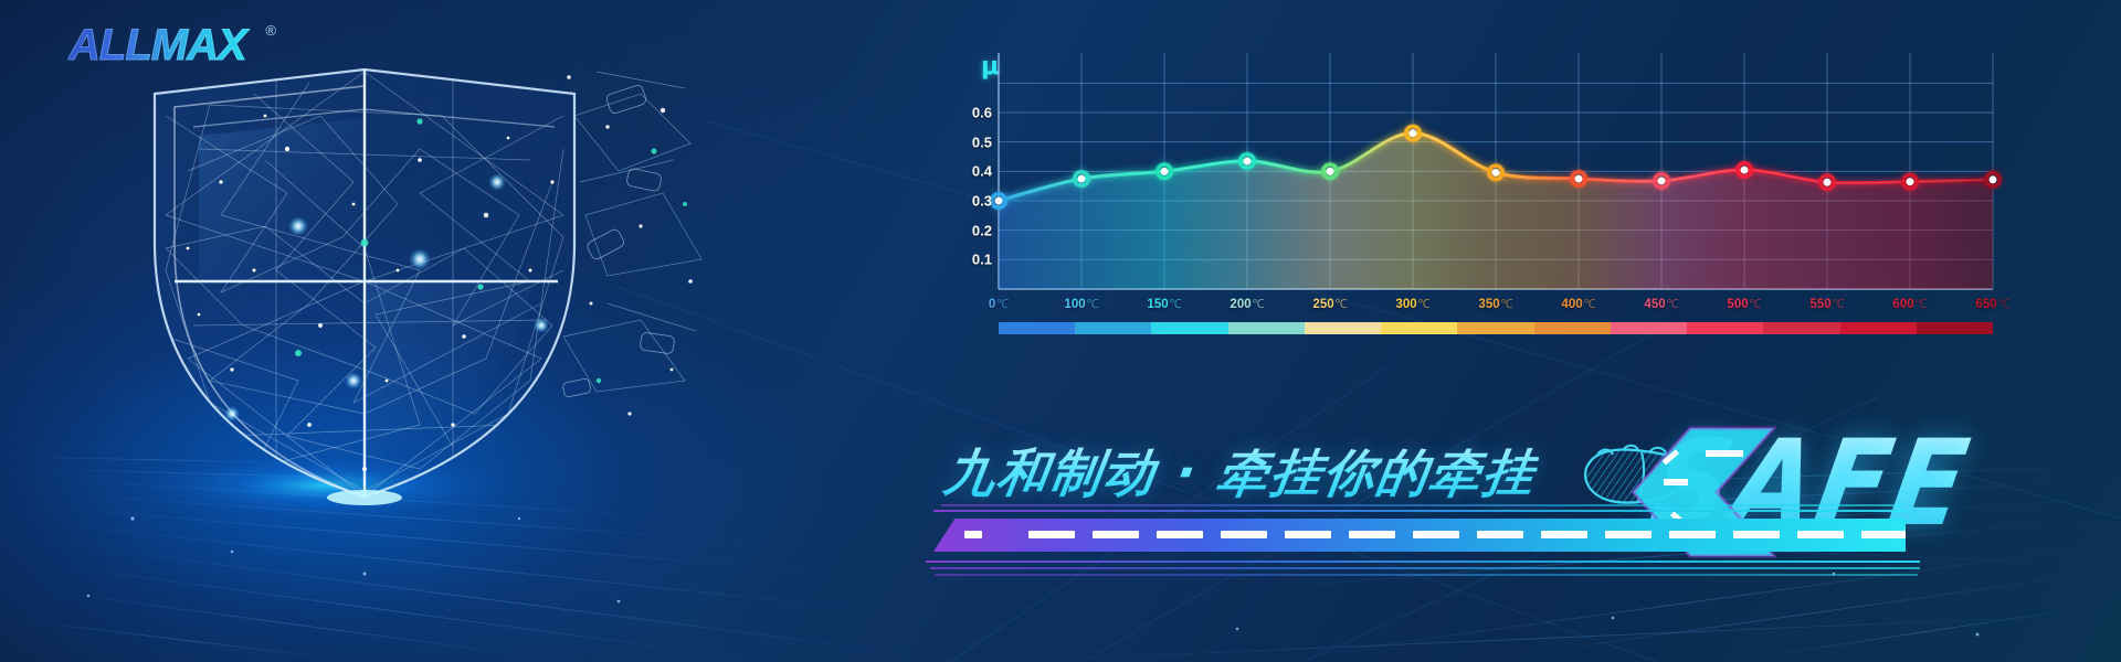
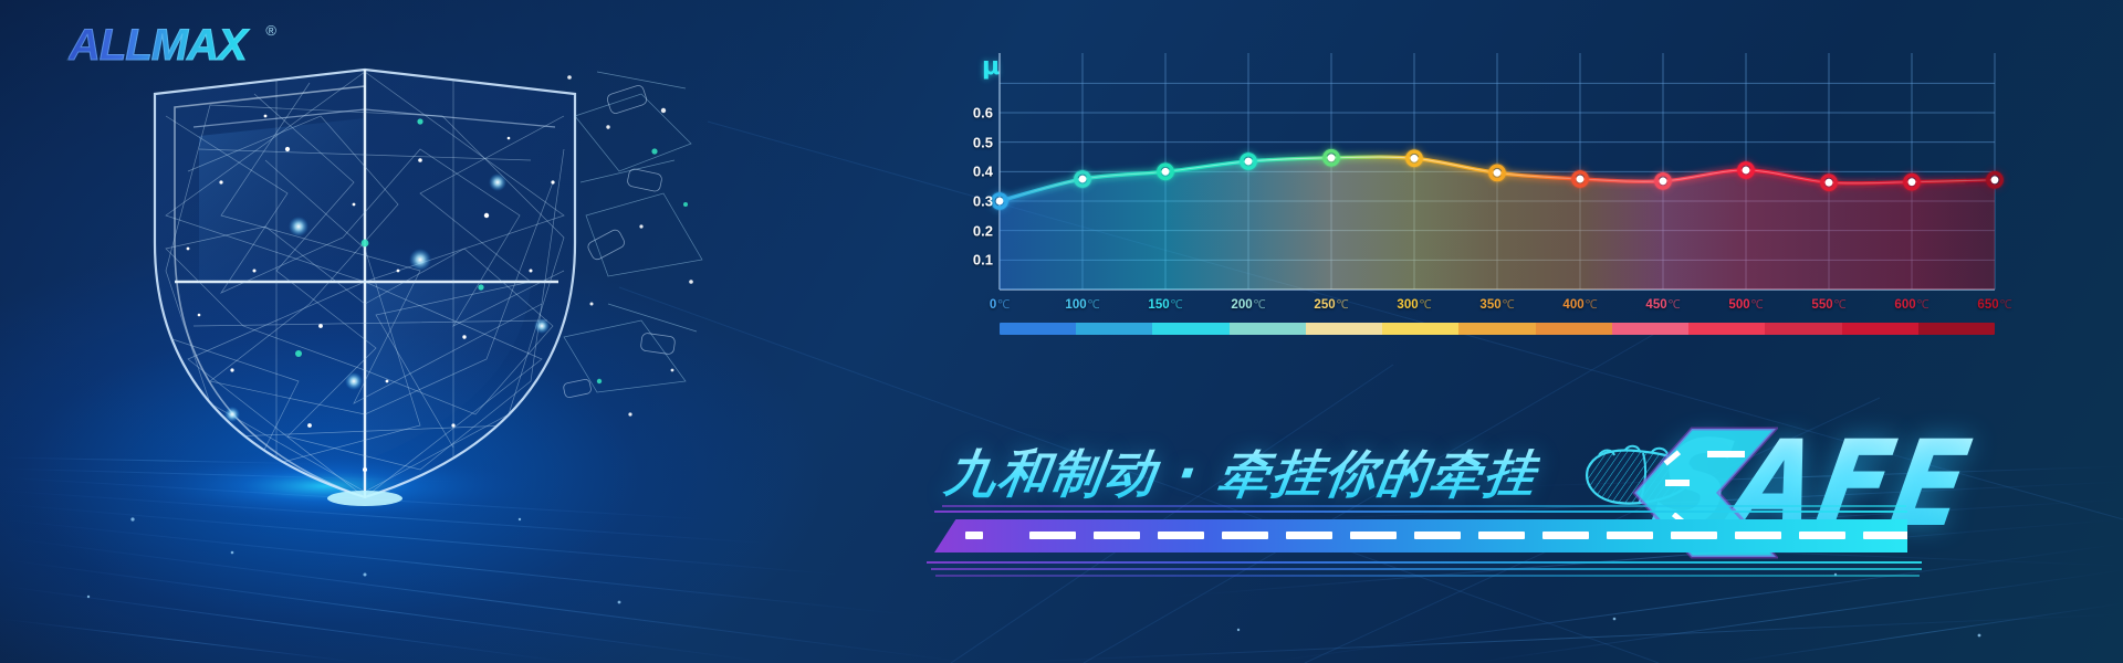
250: 0.40 -> 0.45
300: 0.53 -> 0.45
